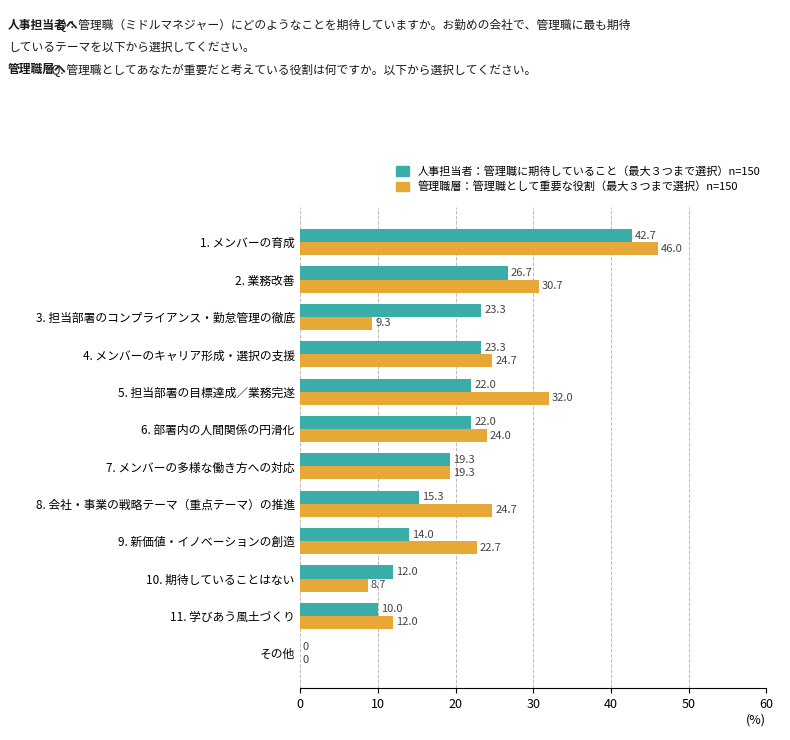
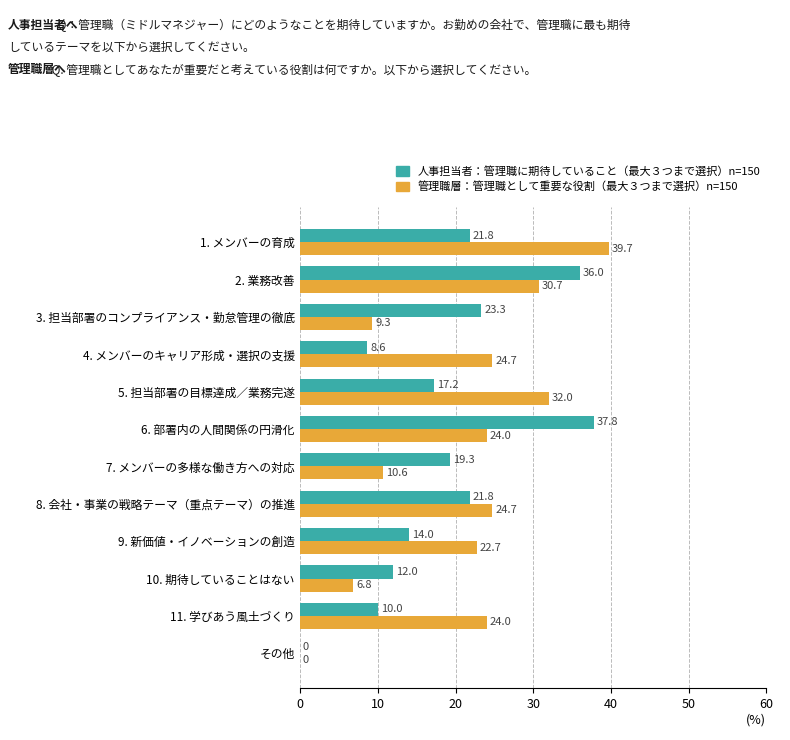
人事担当者：管理職に期待していること（最大３つまで選択）n=150/1. メンバーの育成: 42.7 -> 21.8
管理職層：管理職として重要な役割（最大３つまで選択）n=150/1. メンバーの育成: 46.0 -> 39.7
人事担当者：管理職に期待していること（最大３つまで選択）n=150/2. 業務改善: 26.7 -> 36.0
人事担当者：管理職に期待していること（最大３つまで選択）n=150/4. メンバーのキャリア形成・選択の支援: 23.3 -> 8.6
人事担当者：管理職に期待していること（最大３つまで選択）n=150/5. 担当部署の目標達成／業務完遂: 22.0 -> 17.2
人事担当者：管理職に期待していること（最大３つまで選択）n=150/6. 部署内の人間関係の円滑化: 22.0 -> 37.8
管理職層：管理職として重要な役割（最大３つまで選択）n=150/7. メンバーの多様な働き方への対応: 19.3 -> 10.6
人事担当者：管理職に期待していること（最大３つまで選択）n=150/8. 会社・事業の戦略テーマ（重点テーマ）の推進: 15.3 -> 21.8
管理職層：管理職として重要な役割（最大３つまで選択）n=150/10. 期待していることはない: 8.7 -> 6.8
管理職層：管理職として重要な役割（最大３つまで選択）n=150/11. 学びあう風土づくり: 12.0 -> 24.0
